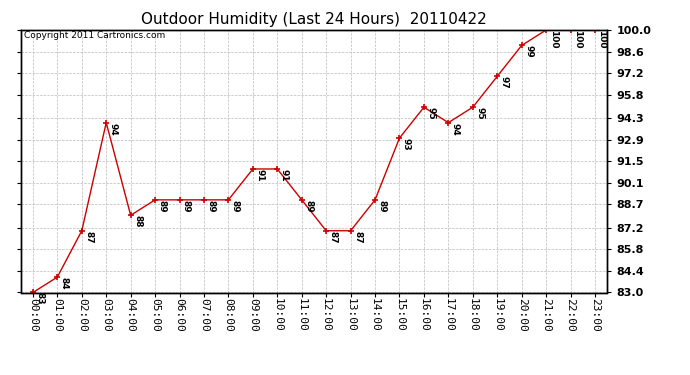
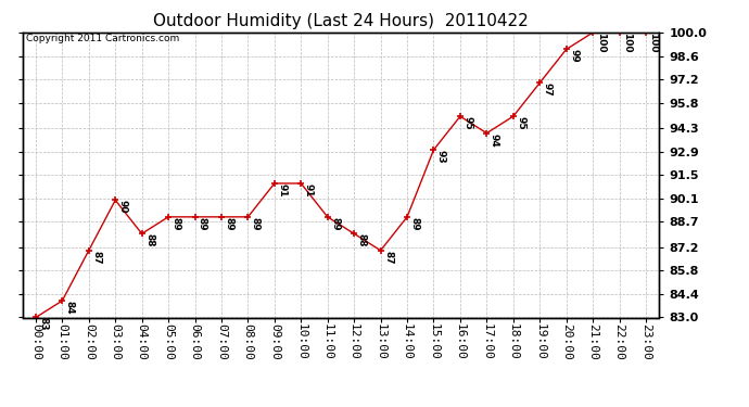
03:00: 94 -> 90
12:00: 87 -> 88
